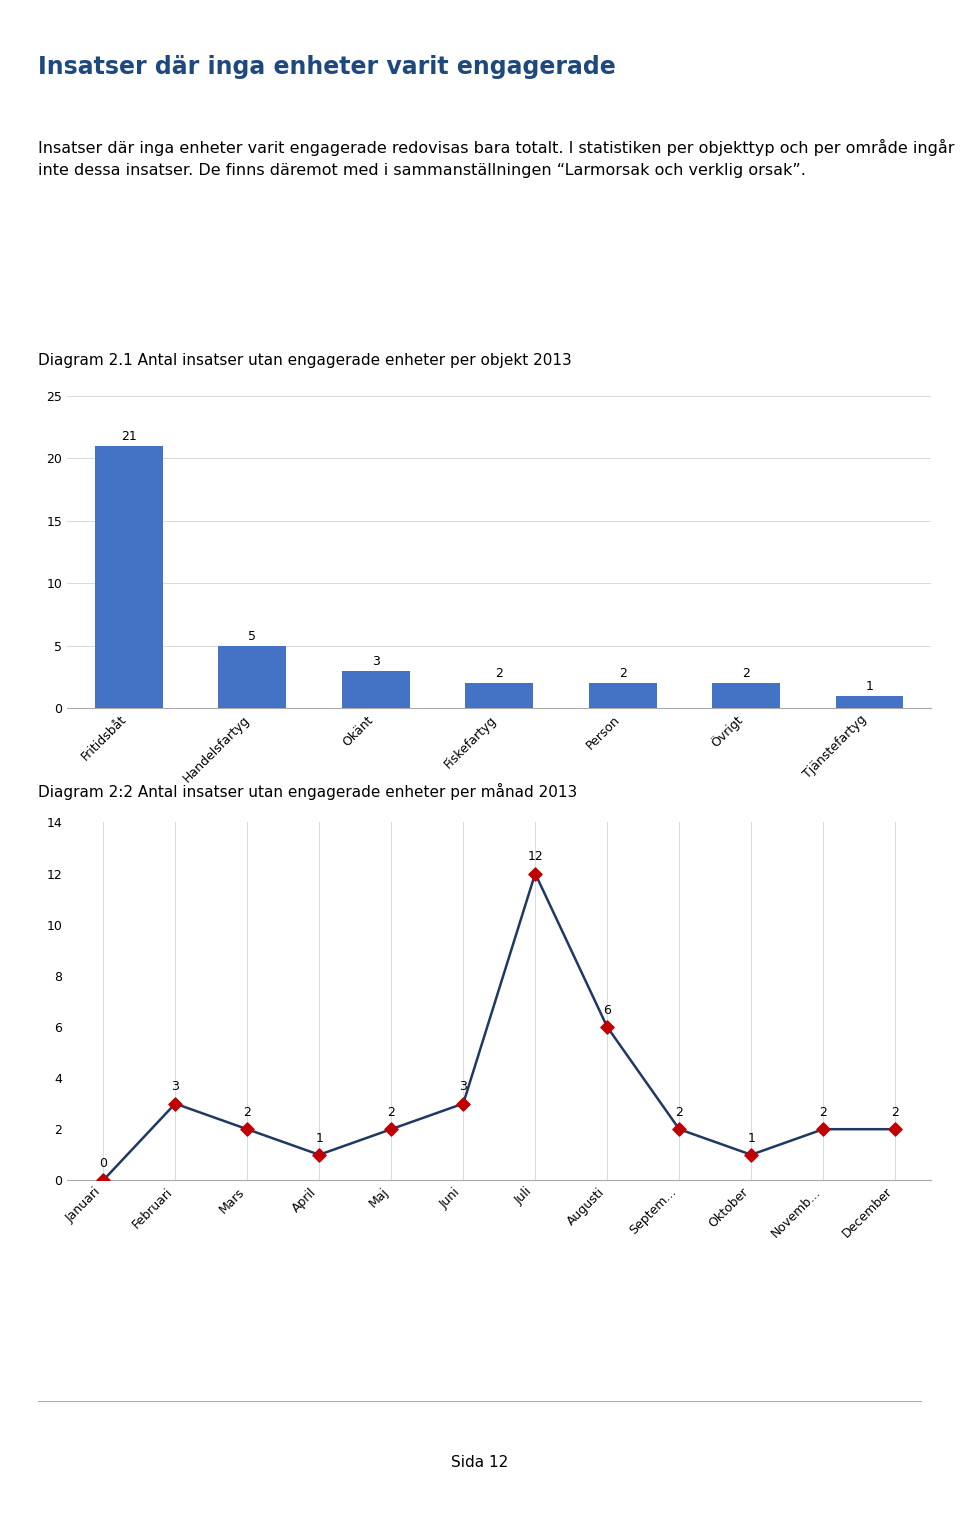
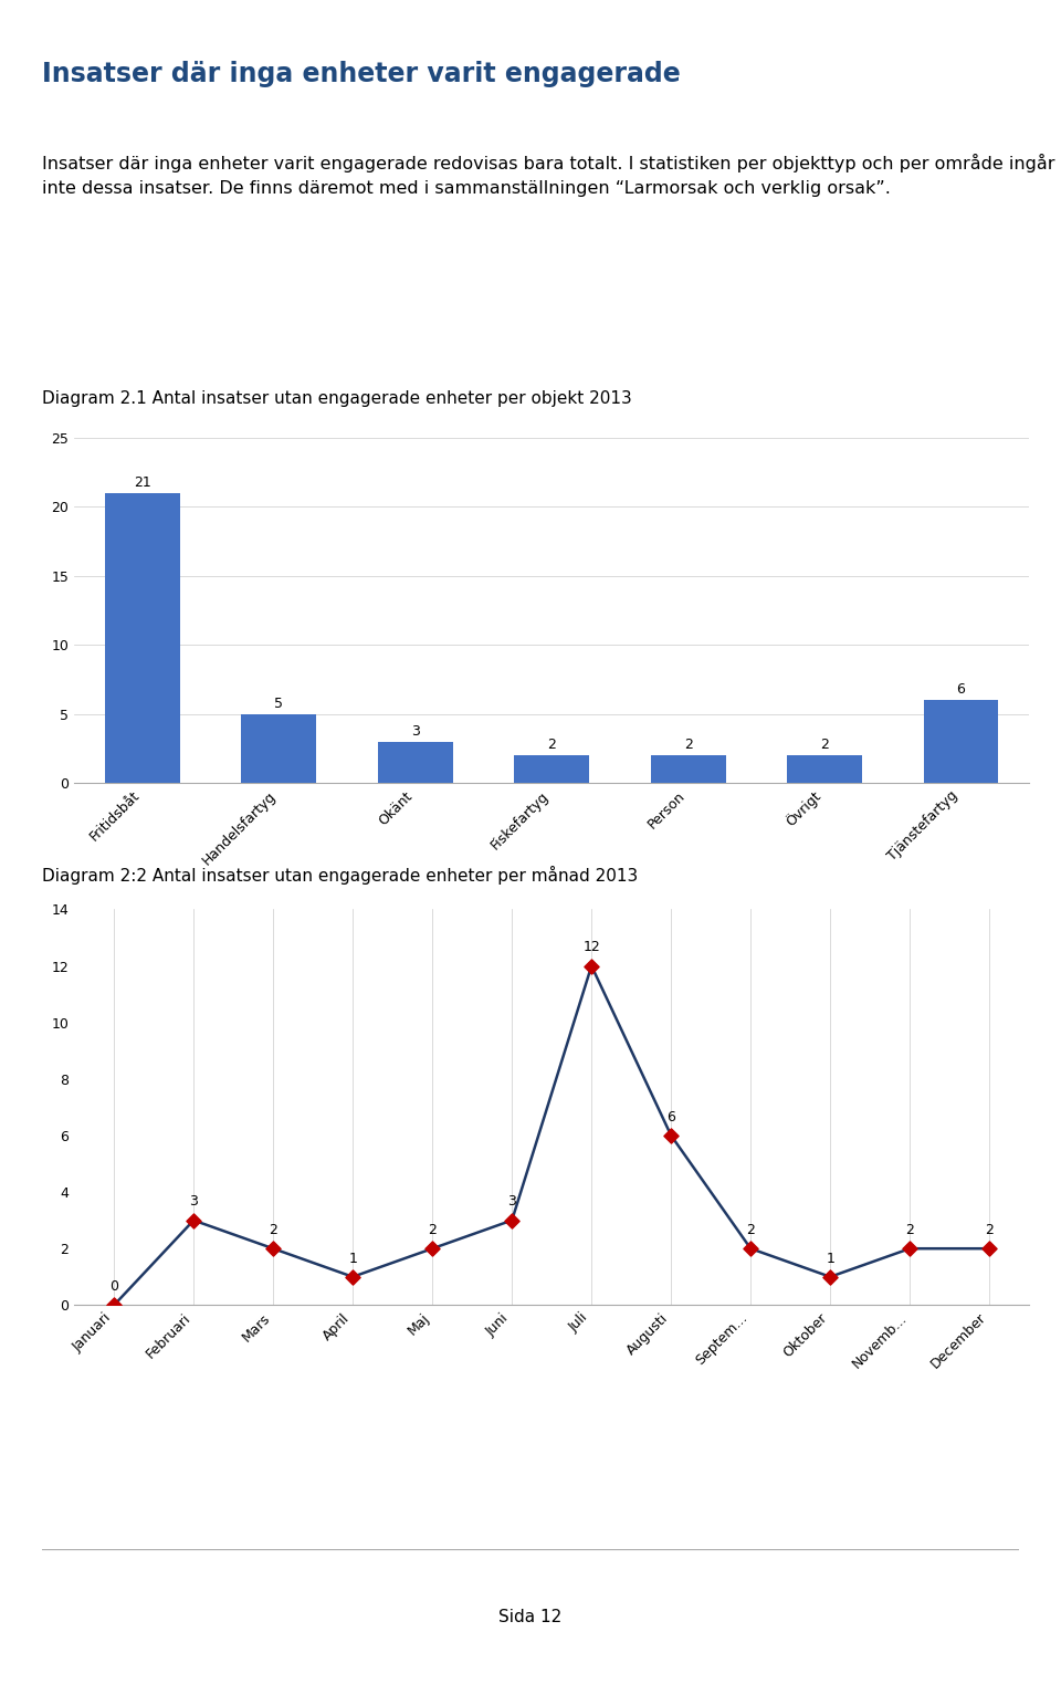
Tjänstefartyg: 1 -> 6
